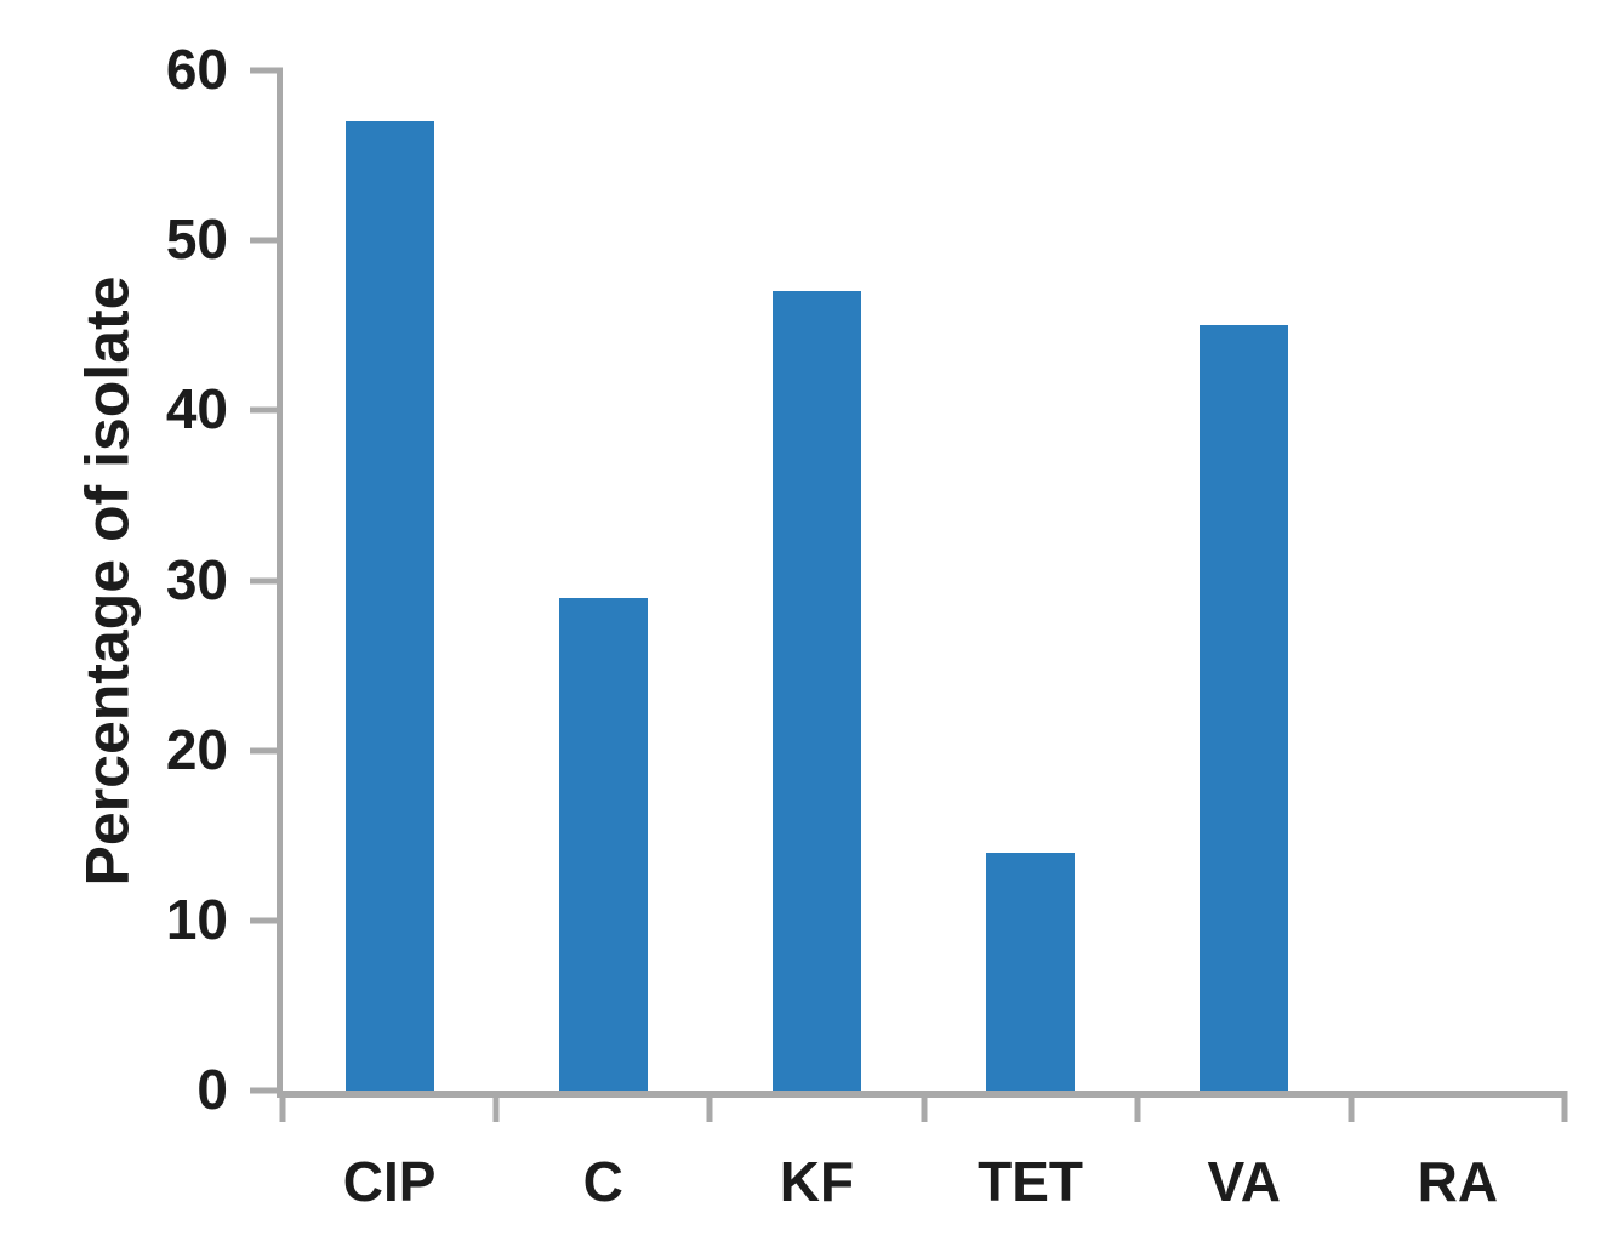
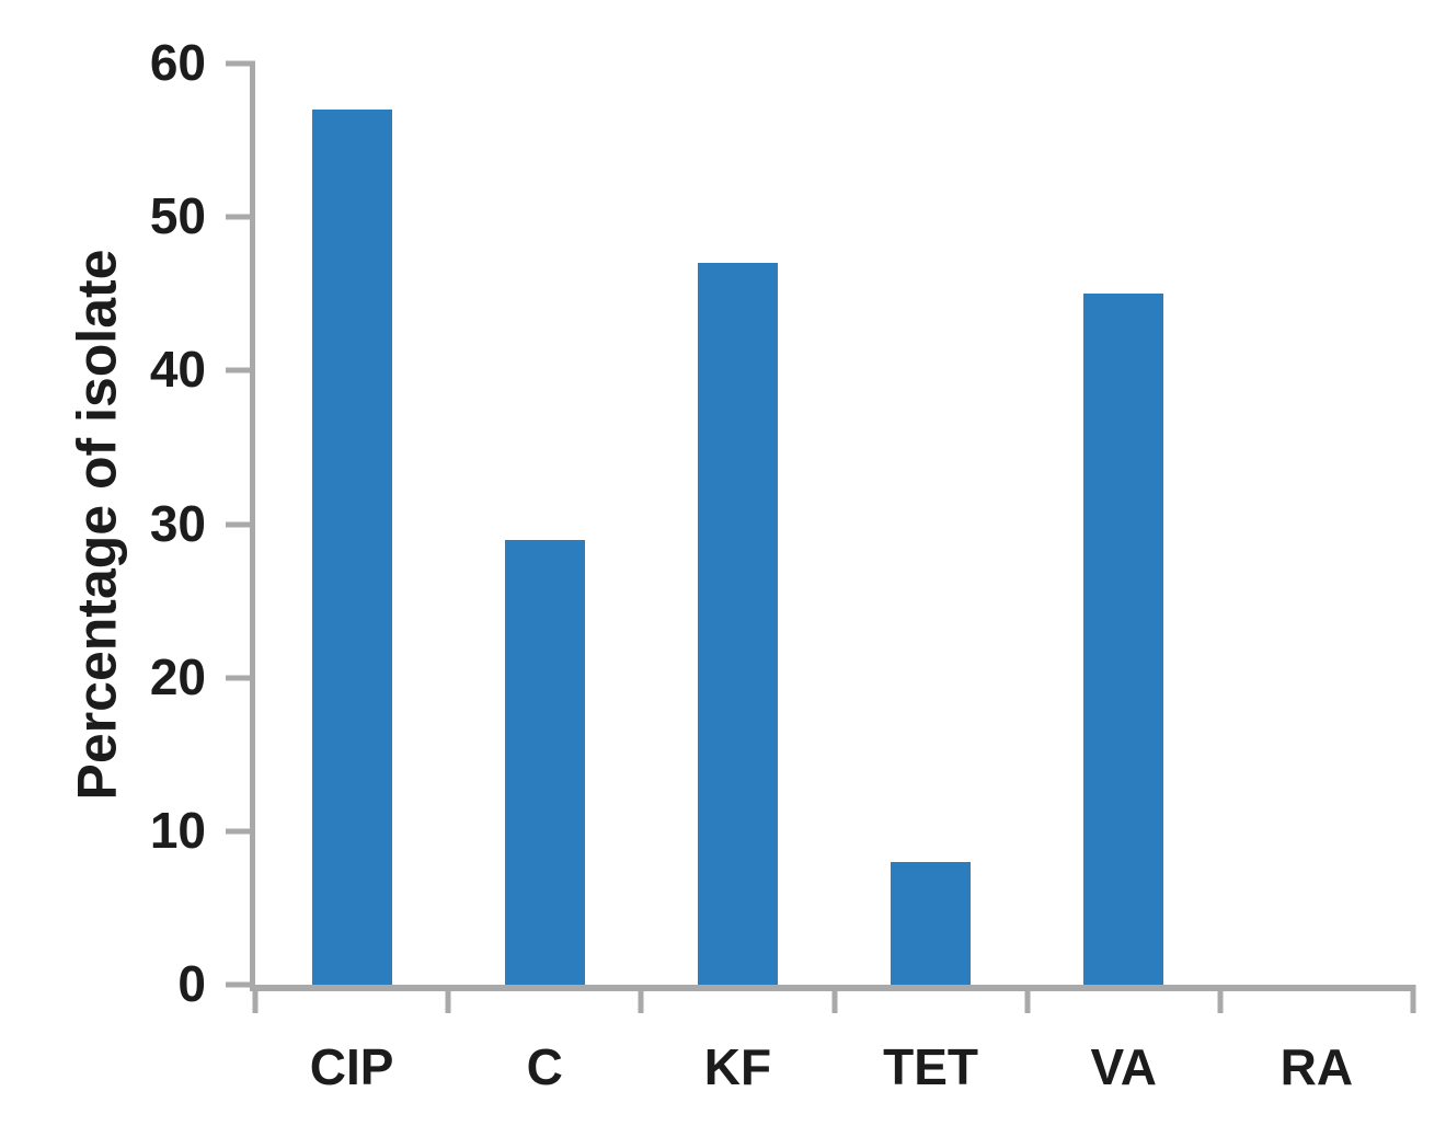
TET: 14 -> 8
